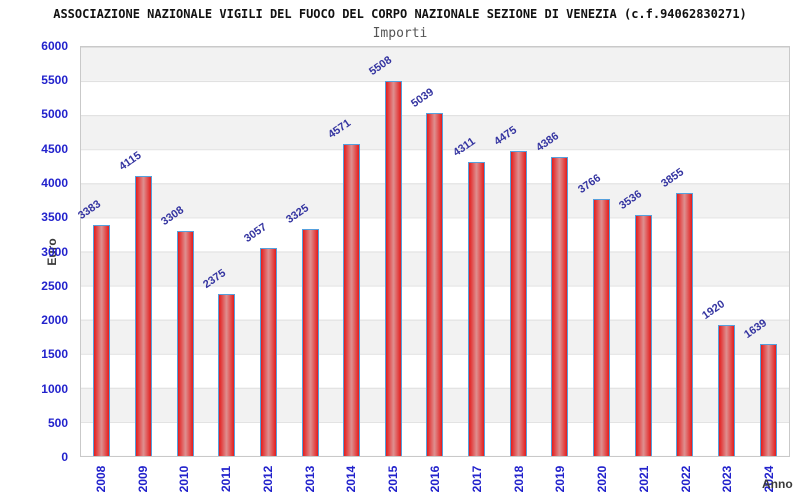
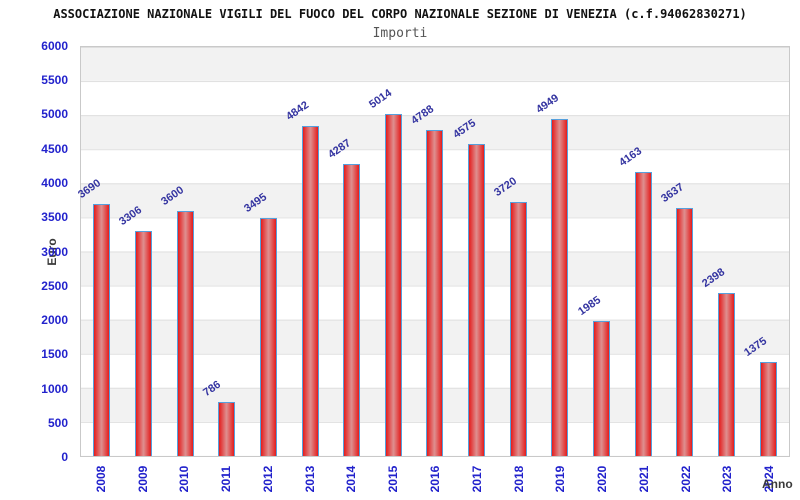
2008: 3383 -> 3690
2009: 4115 -> 3306
2010: 3308 -> 3600
2011: 2375 -> 786
2012: 3057 -> 3495
2013: 3325 -> 4842
2014: 4571 -> 4287
2015: 5508 -> 5014
2016: 5039 -> 4788
2017: 4311 -> 4575
2018: 4475 -> 3720
2019: 4386 -> 4949
2020: 3766 -> 1985
2021: 3536 -> 4163
2022: 3855 -> 3637
2023: 1920 -> 2398
2024: 1639 -> 1375
